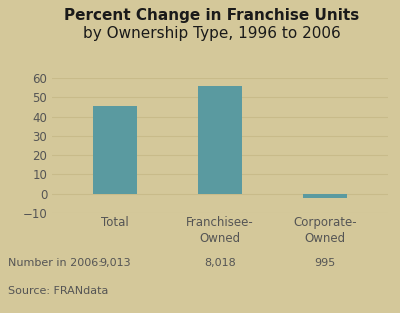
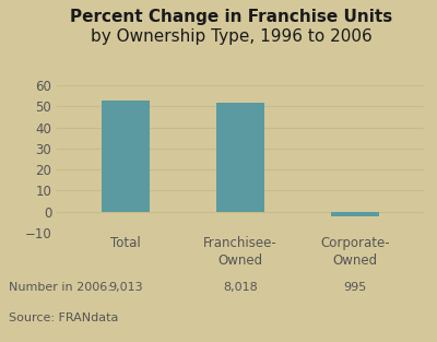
Total: 46 -> 53
Franchisee- Owned: 56 -> 52
